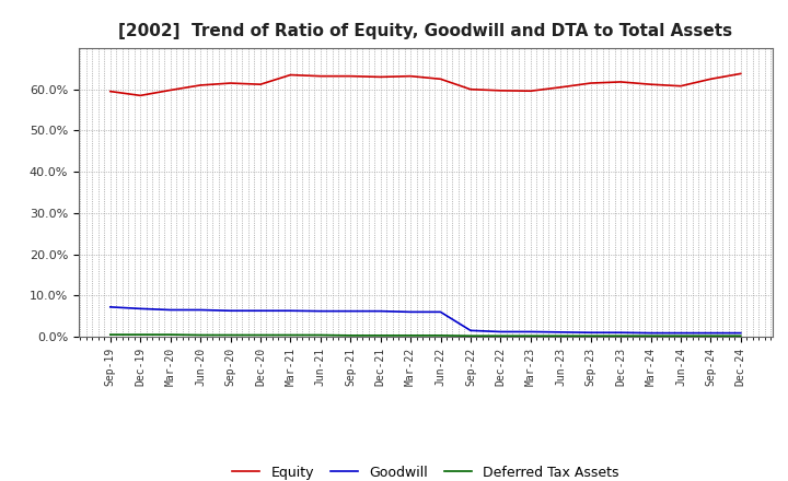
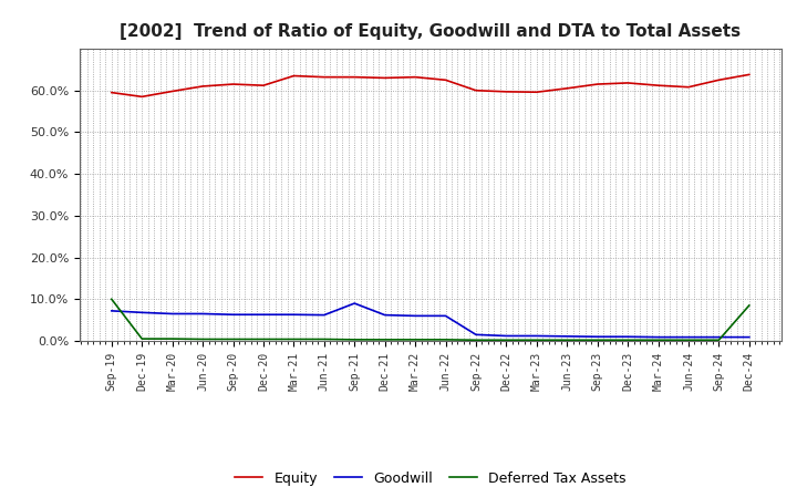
Deferred Tax Assets/Sep-19: 0.5% -> 10.0%
Goodwill/Sep-21: 6.2% -> 9.0%
Deferred Tax Assets/Dec-24: 0.2% -> 8.5%
